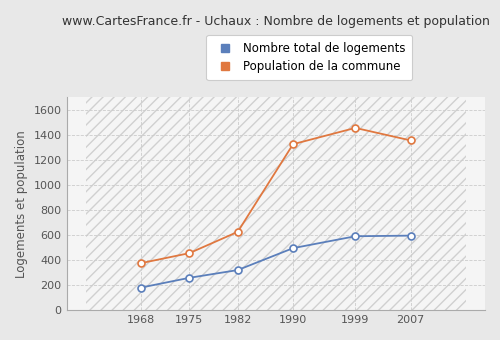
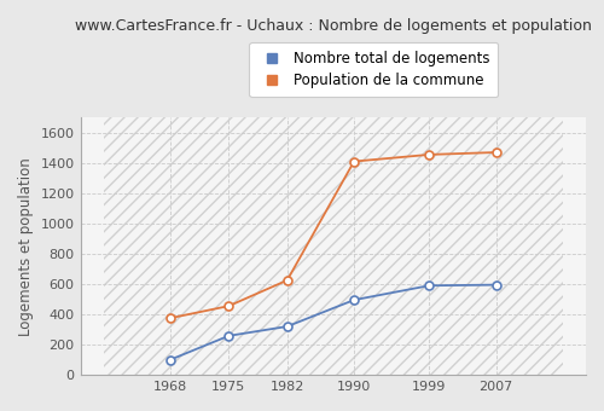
Nombre total de logements/1968: 180 -> 100
Population de la commune/1990: 1320 -> 1410
Population de la commune/2007: 1360 -> 1470
